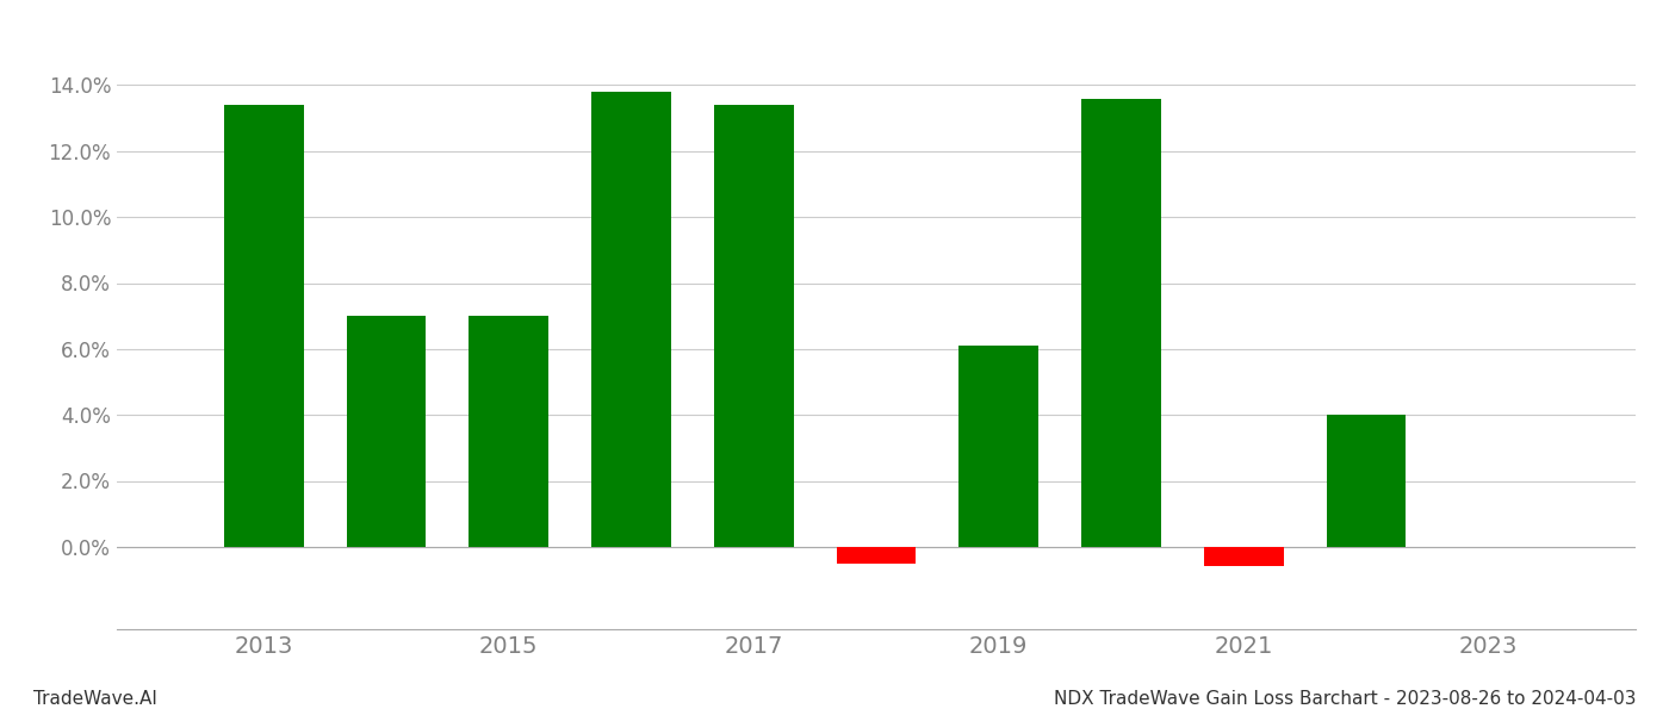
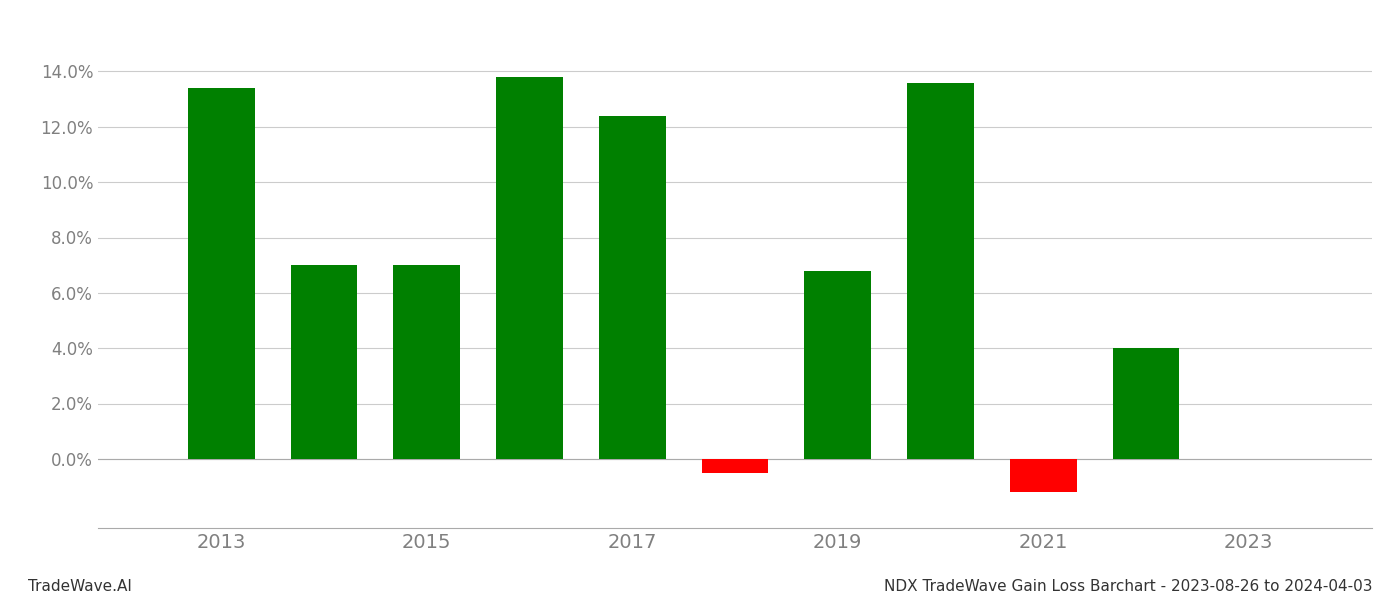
2017: 13.4% -> 12.4%
2019: 6.1% -> 6.8%
2021: -0.6% -> -1.2%
